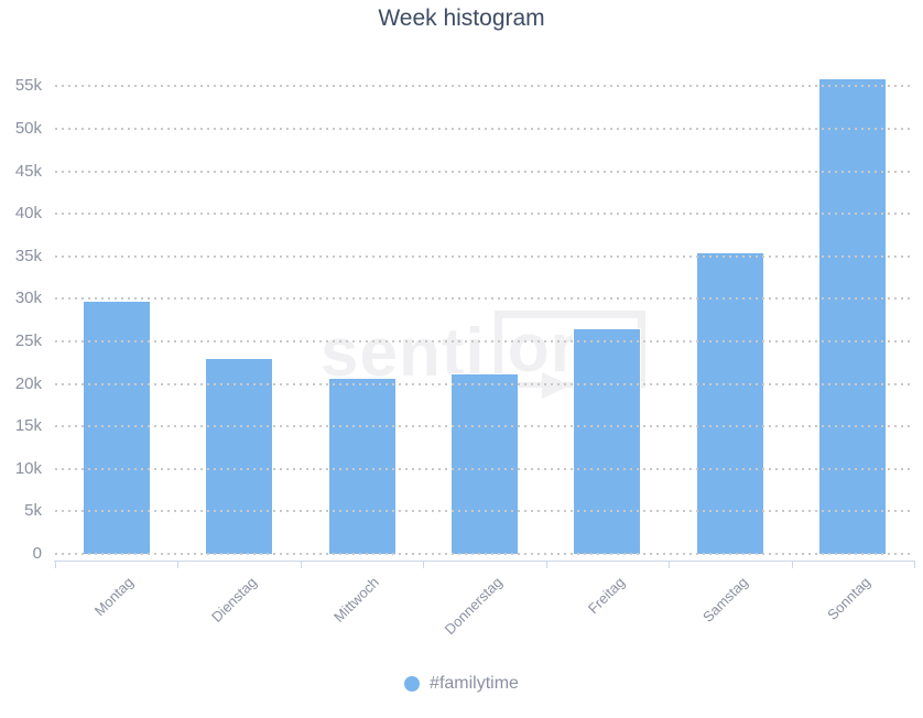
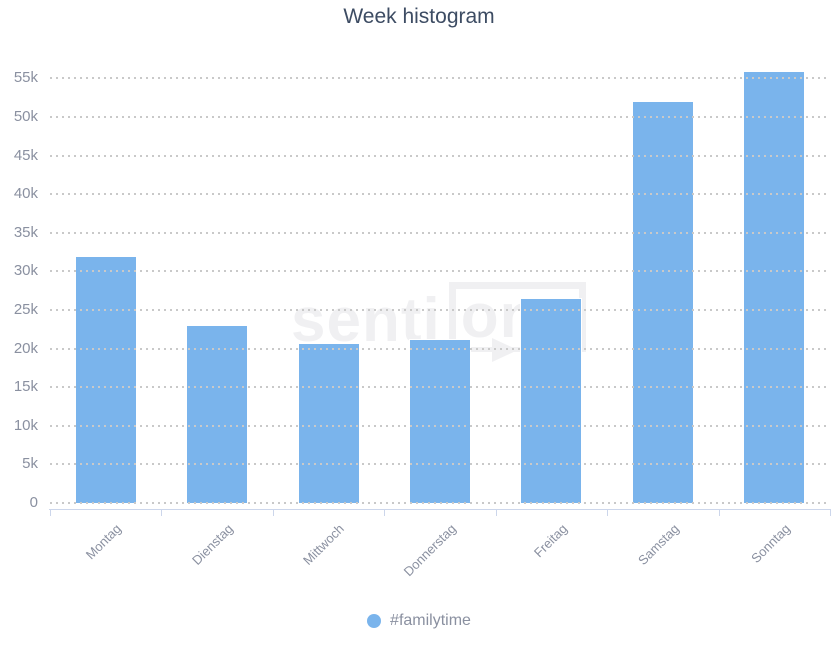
Montag: 30k -> 32k
Samstag: 36k -> 52k
